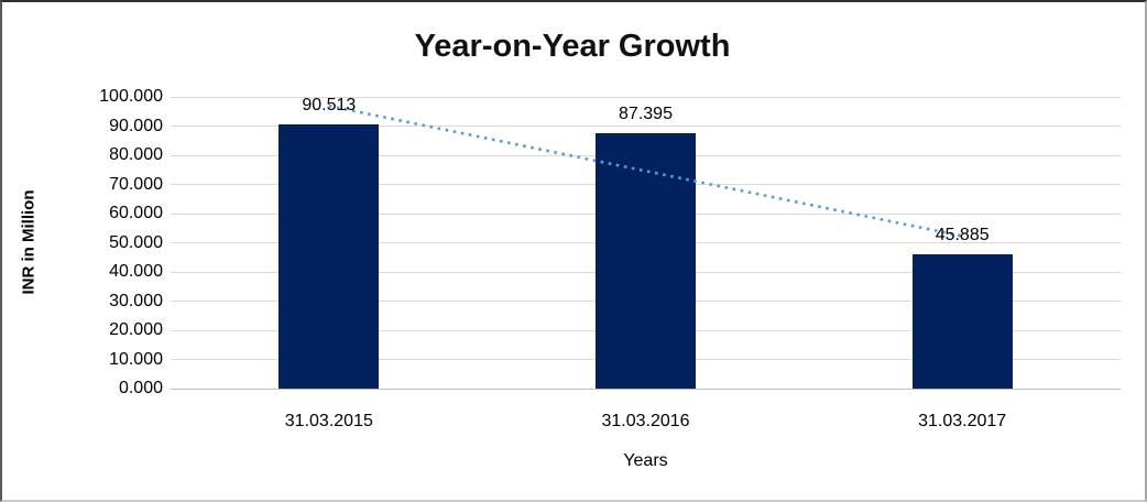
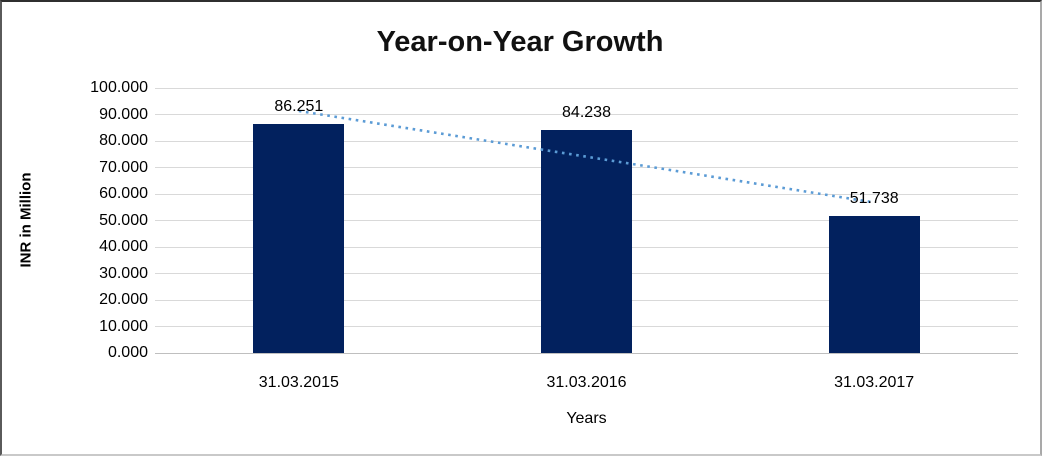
31.03.2015: 90.513 -> 86.251
31.03.2016: 87.395 -> 84.238
31.03.2017: 45.885 -> 51.738
